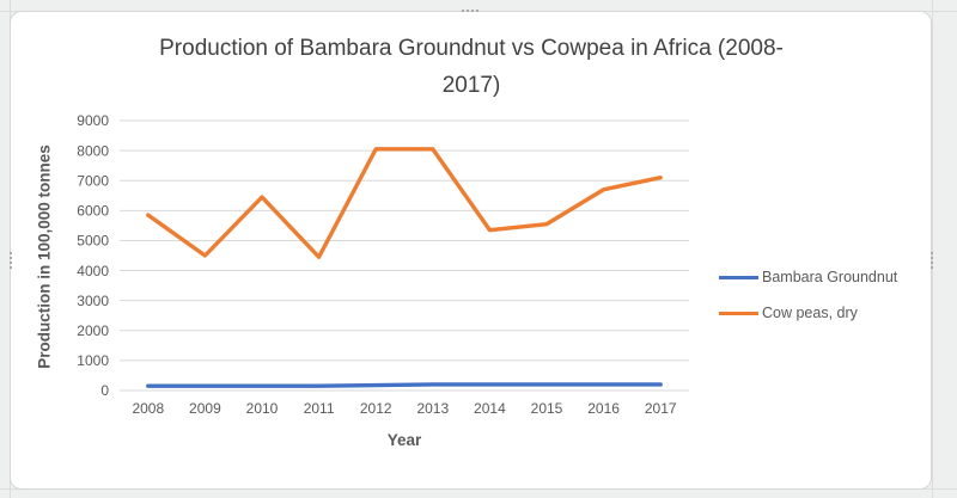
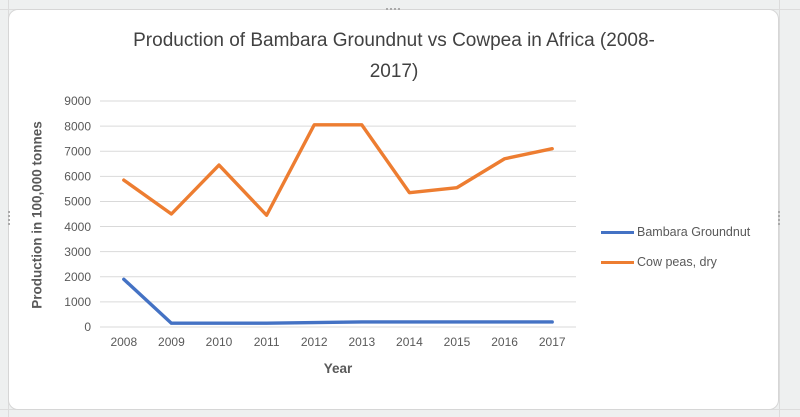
Bambara Groundnut/2008: 200 -> 1900
